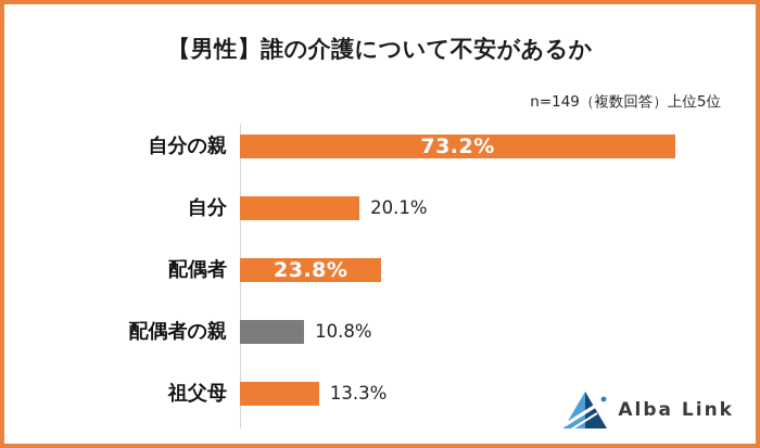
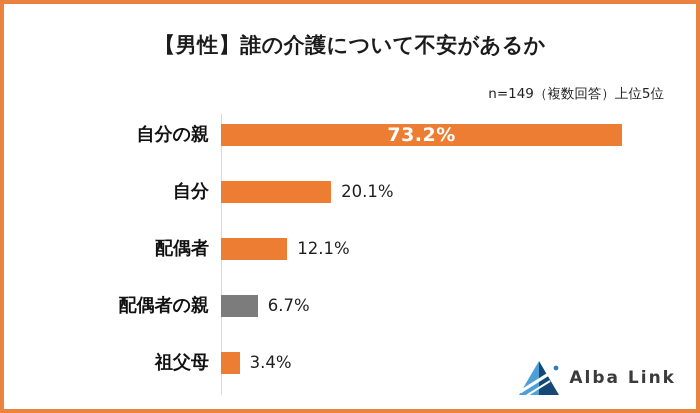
配偶者: 23.8% -> 12.1%
配偶者の親: 10.8% -> 6.7%
祖父母: 13.3% -> 3.4%
